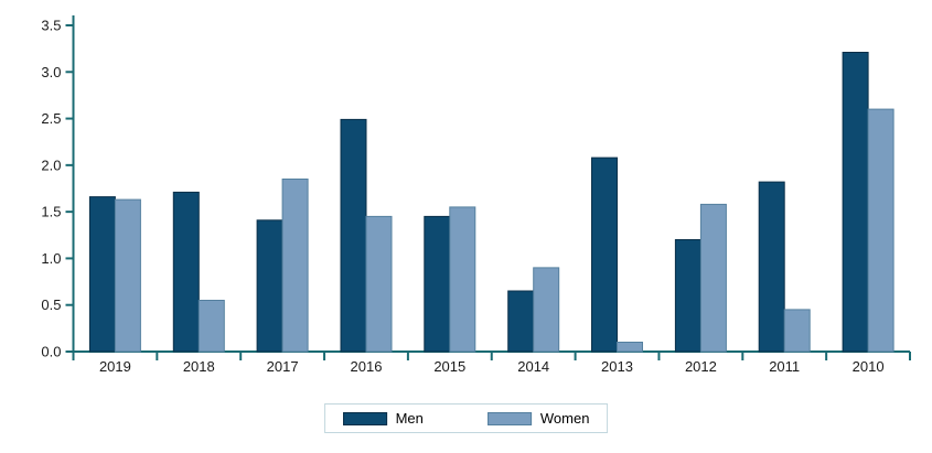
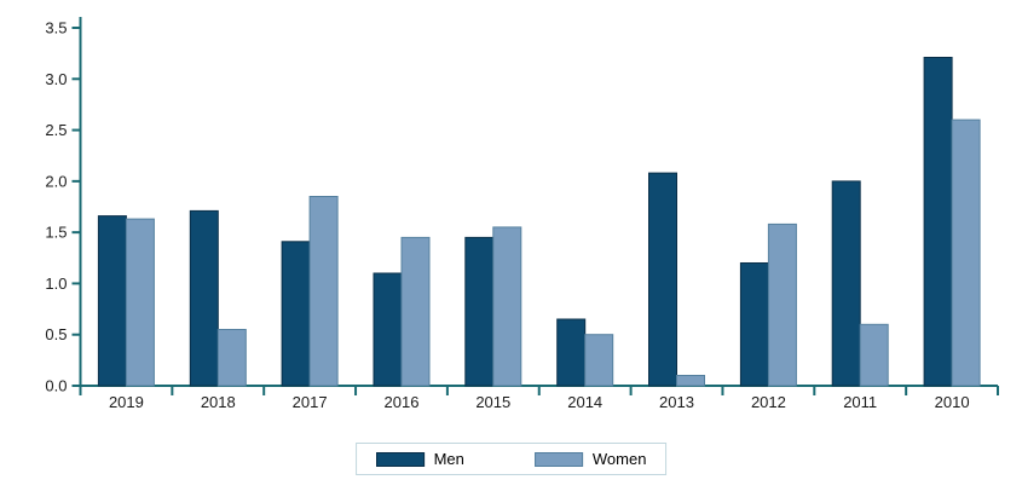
Men/2016: 2.5 -> 1.1
Women/2014: 0.9 -> 0.5
Men/2011: 1.8 -> 2.0
Women/2011: 0.5 -> 0.6
